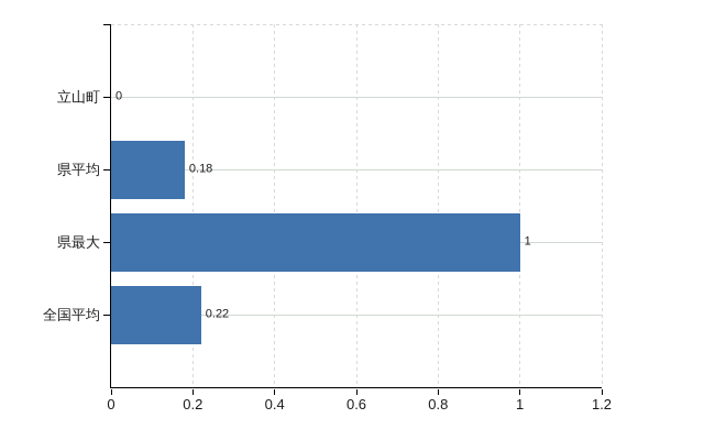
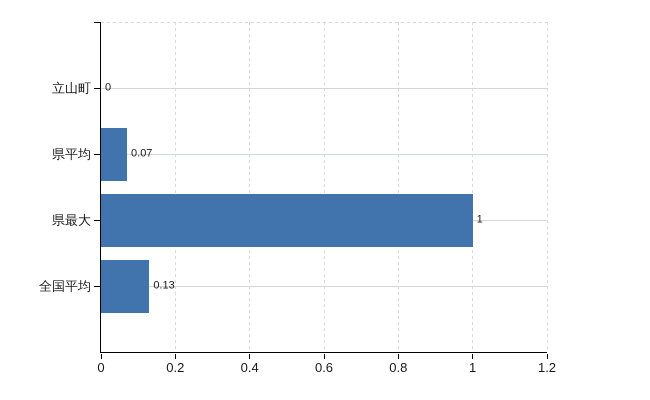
県平均: 0.18 -> 0.07
全国平均: 0.22 -> 0.13
